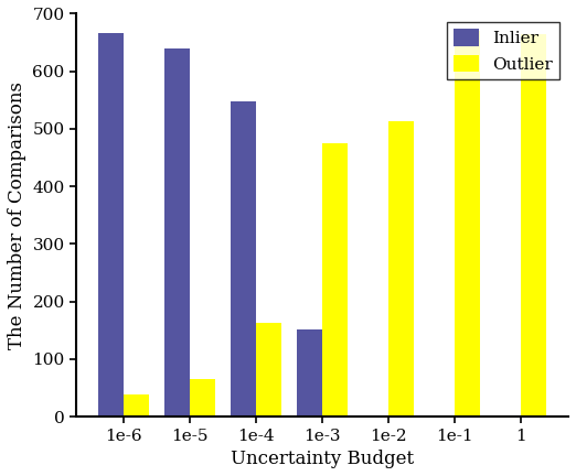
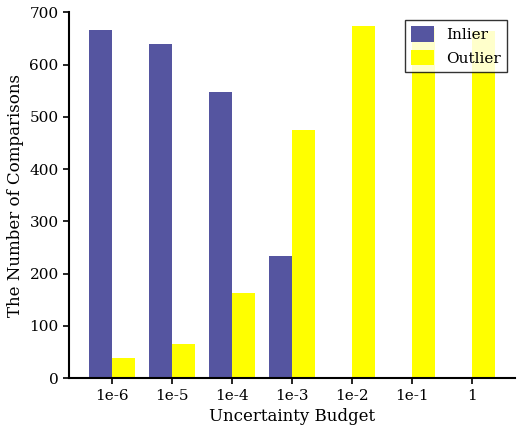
Inlier/1e-3: 152 -> 234
Outlier/1e-2: 514 -> 675
